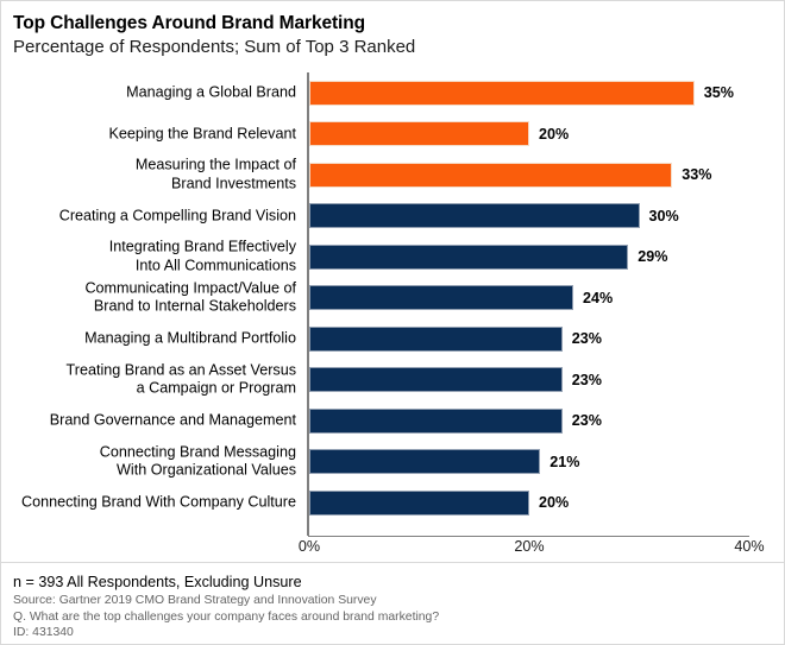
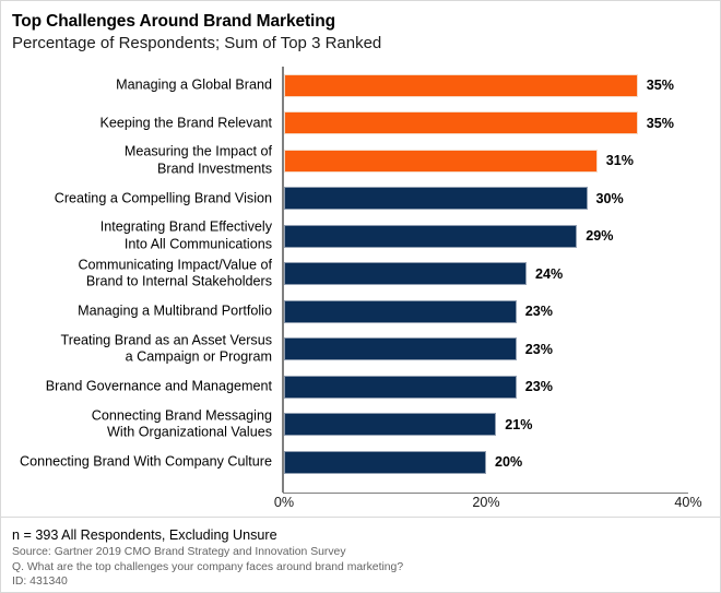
Keeping the Brand Relevant: 20% -> 35%
Measuring the Impact of Brand Investments: 33% -> 31%
